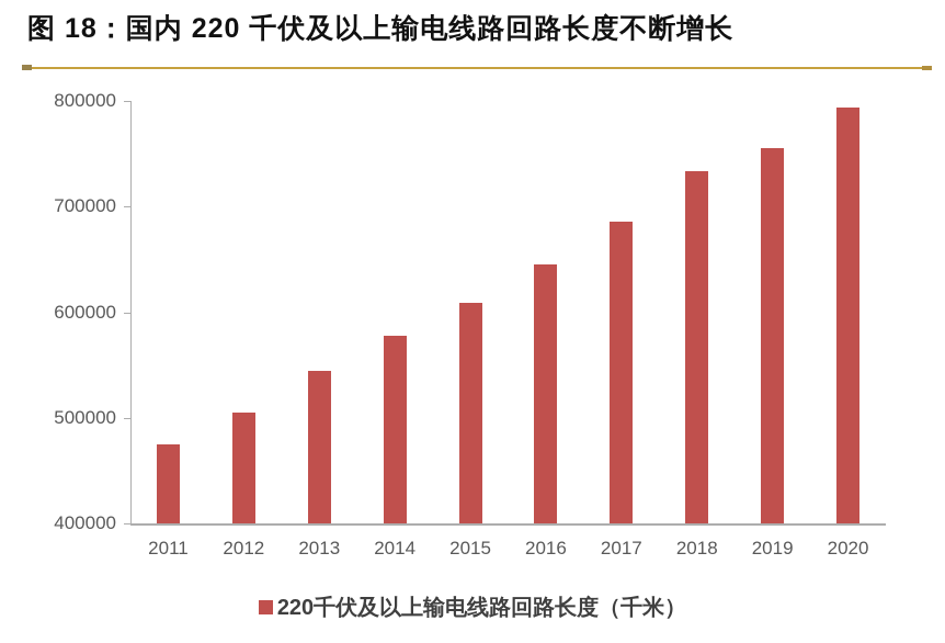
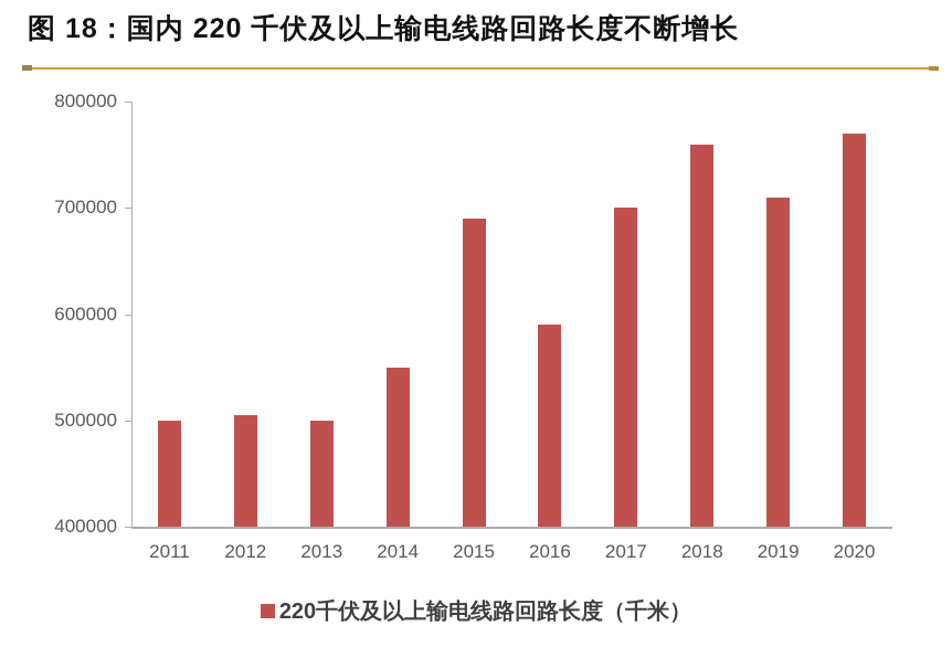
2011: 480000 -> 500000
2013: 540000 -> 500000
2014: 580000 -> 550000
2015: 610000 -> 690000
2016: 640000 -> 590000
2017: 690000 -> 700000
2018: 730000 -> 760000
2019: 760000 -> 710000
2020: 790000 -> 770000
